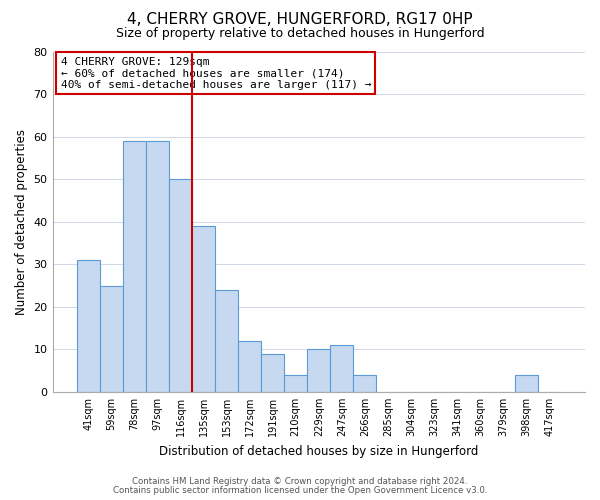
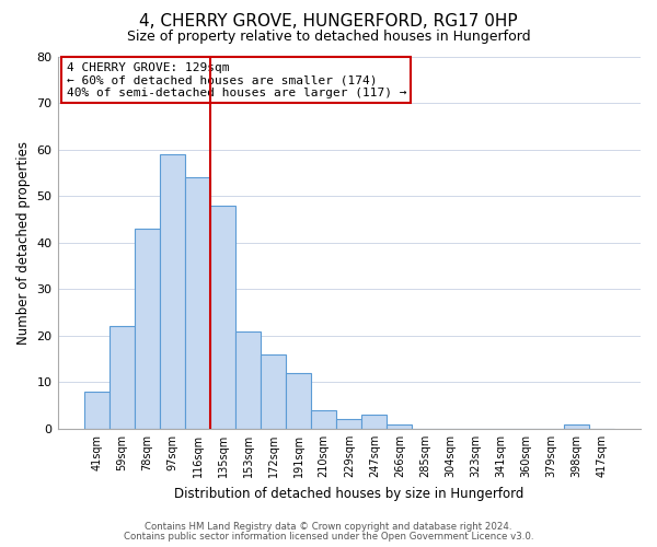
41sqm: 31 -> 8
59sqm: 25 -> 22
78sqm: 59 -> 43
116sqm: 50 -> 54
135sqm: 39 -> 48
153sqm: 24 -> 21
172sqm: 12 -> 16
191sqm: 9 -> 12
229sqm: 10 -> 2
247sqm: 11 -> 3
266sqm: 4 -> 1
398sqm: 4 -> 1
